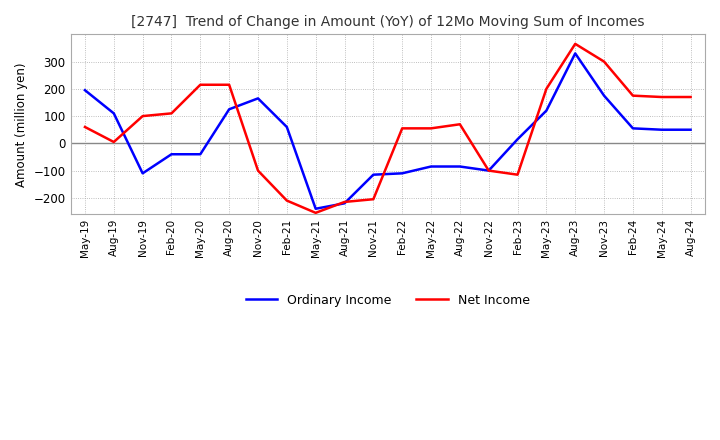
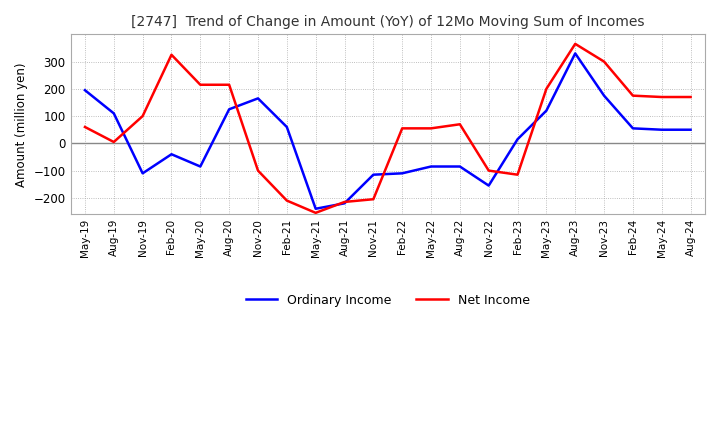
Net Income/Feb-20: 110 -> 325
Ordinary Income/May-20: -40 -> -85
Ordinary Income/Nov-22: -100 -> -155
